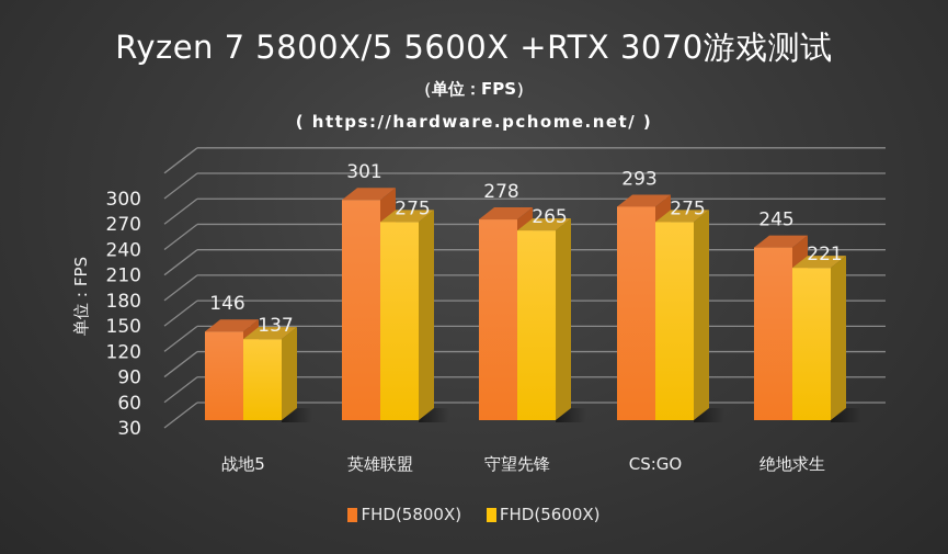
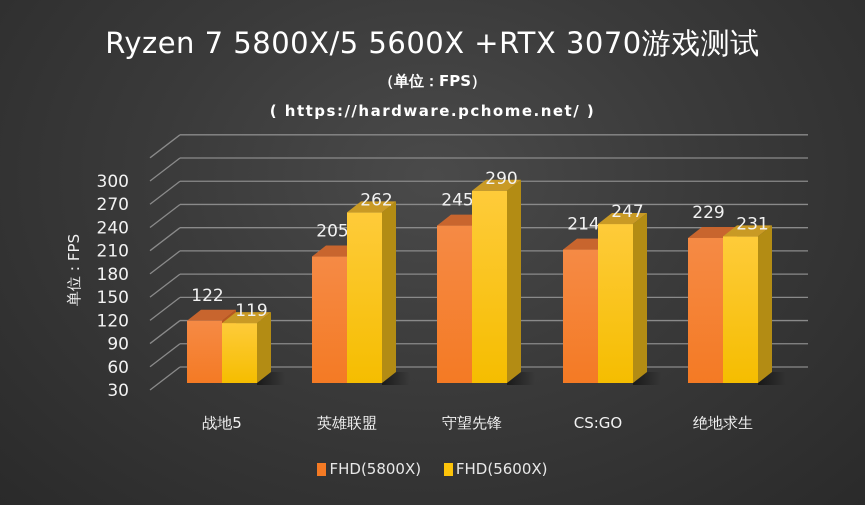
FHD(5800X)/战地5: 146 -> 122
FHD(5600X)/战地5: 137 -> 119
FHD(5800X)/英雄联盟: 301 -> 205
FHD(5600X)/英雄联盟: 275 -> 262
FHD(5800X)/守望先锋: 278 -> 245
FHD(5600X)/守望先锋: 265 -> 290
FHD(5800X)/CS:GO: 293 -> 214
FHD(5600X)/CS:GO: 275 -> 247
FHD(5800X)/绝地求生: 245 -> 229
FHD(5600X)/绝地求生: 221 -> 231
